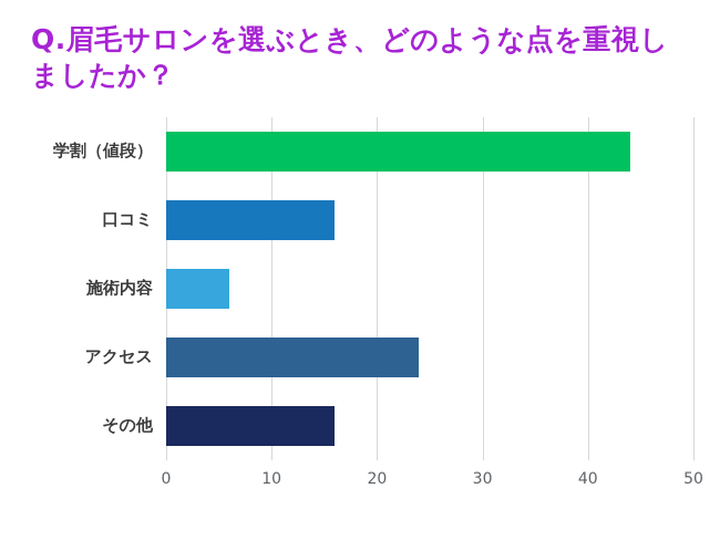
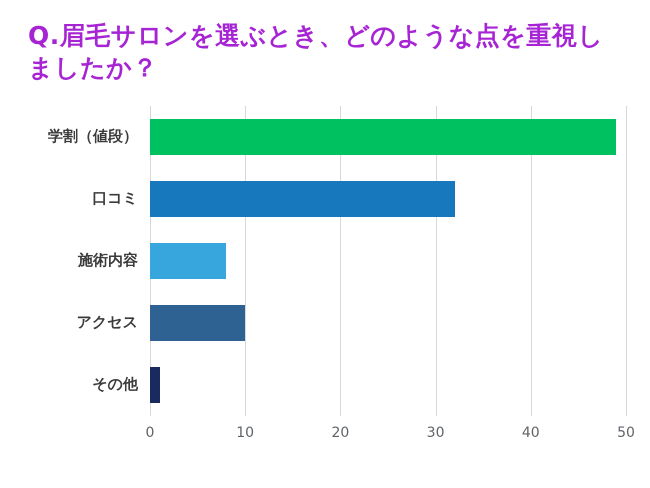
学割（値段）: 44 -> 49
口コミ: 16 -> 32
施術内容: 6 -> 8
アクセス: 24 -> 10
その他: 16 -> 1
